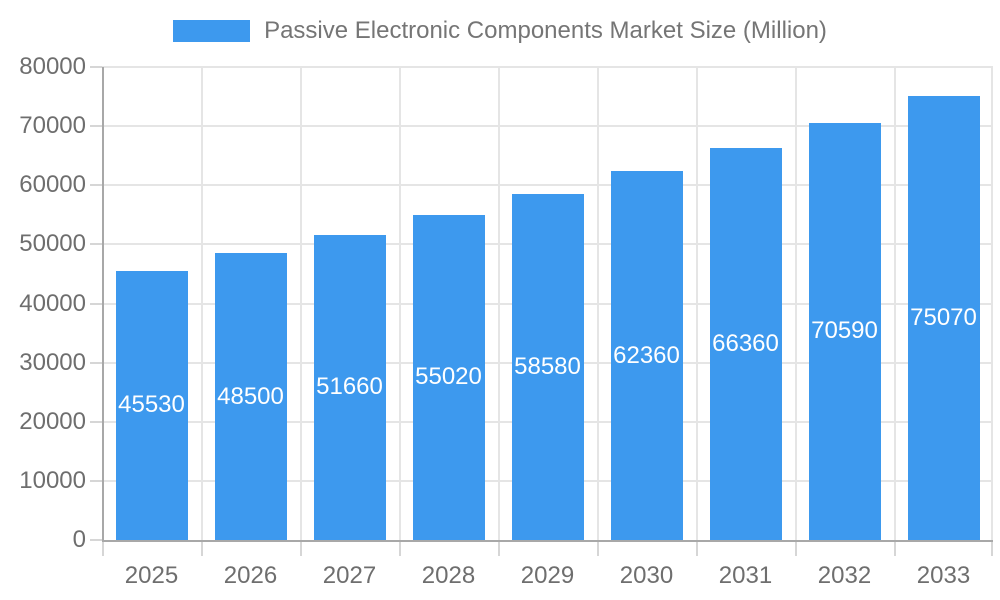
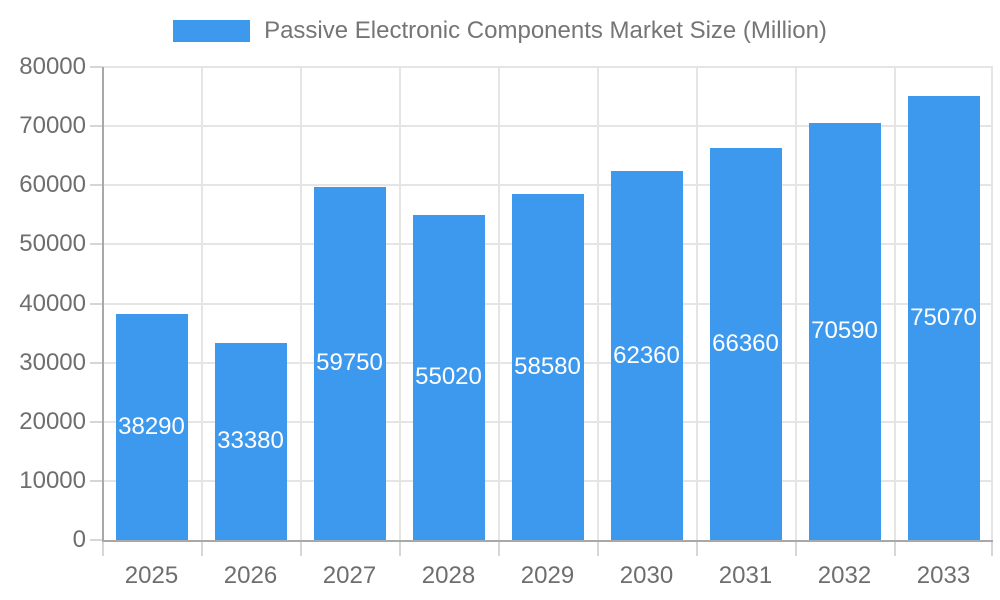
2025: 45530 -> 38290
2026: 48500 -> 33380
2027: 51660 -> 59750
